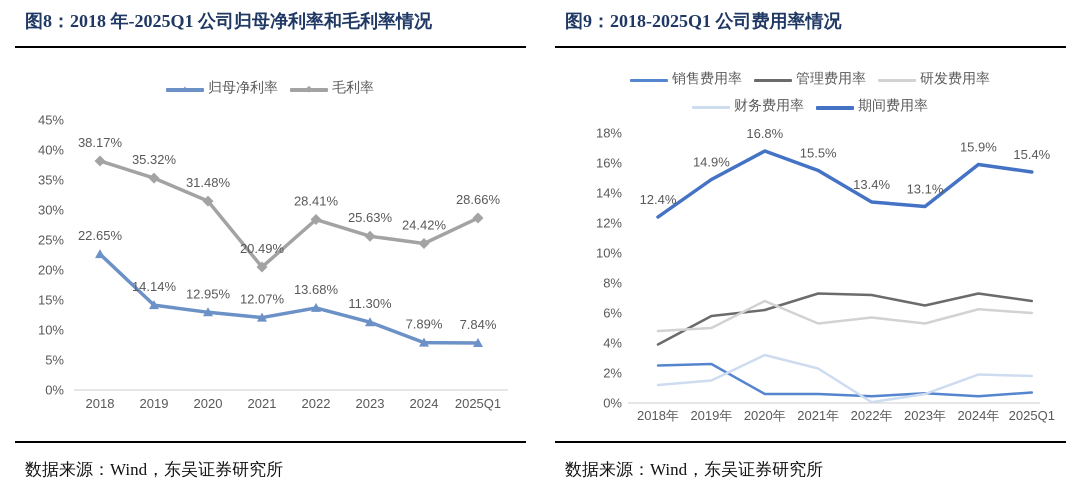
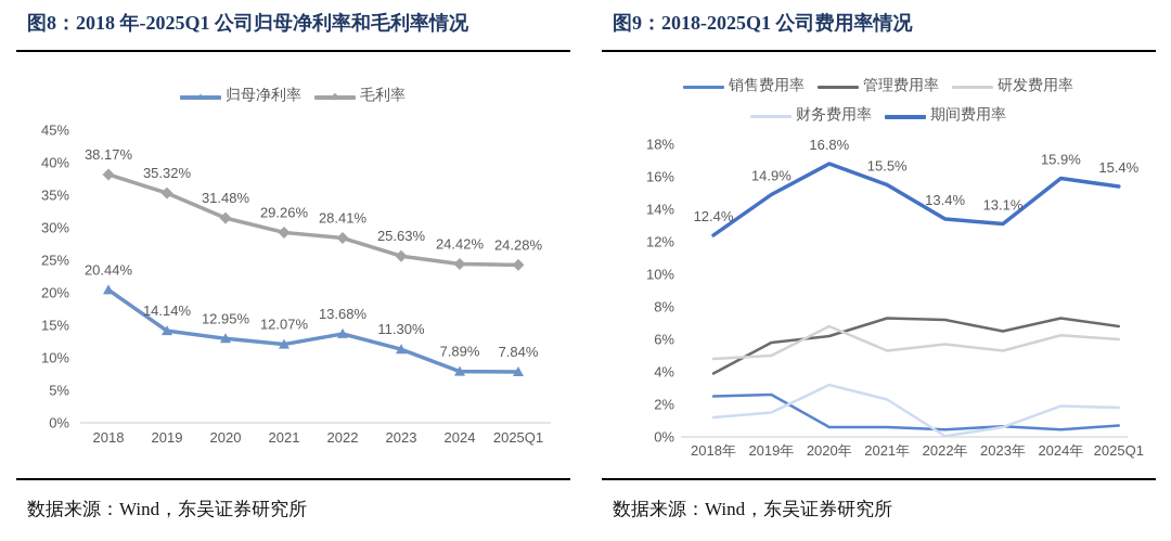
图8：2018 年-2025Q1 公司归母净利率和毛利率情况/归母净利率/2018: 22.65% -> 20.44%
图8：2018 年-2025Q1 公司归母净利率和毛利率情况/毛利率/2021: 20.49% -> 29.26%
图8：2018 年-2025Q1 公司归母净利率和毛利率情况/毛利率/2025Q1: 28.66% -> 24.28%
